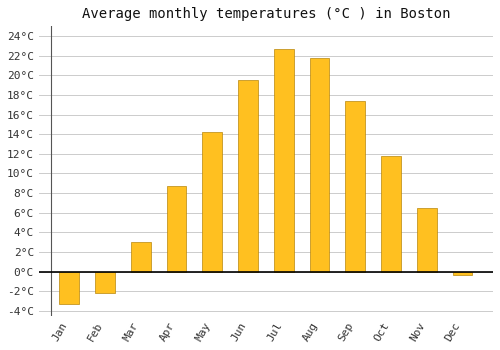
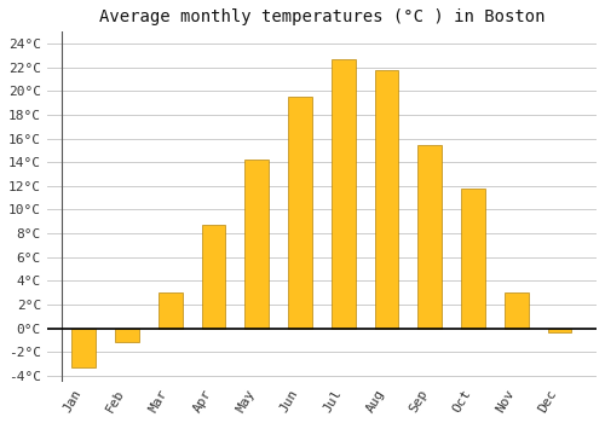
Feb: -2.2°C -> -1.2°C
Sep: 17.4°C -> 15.4°C
Nov: 6.5°C -> 3.0°C
